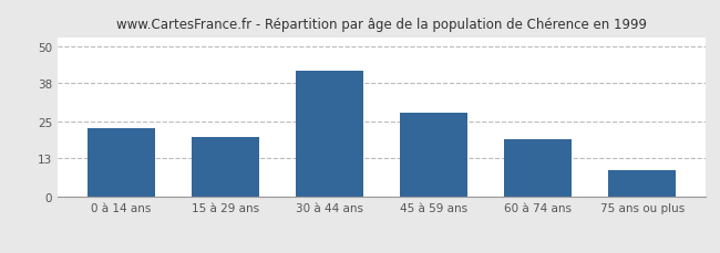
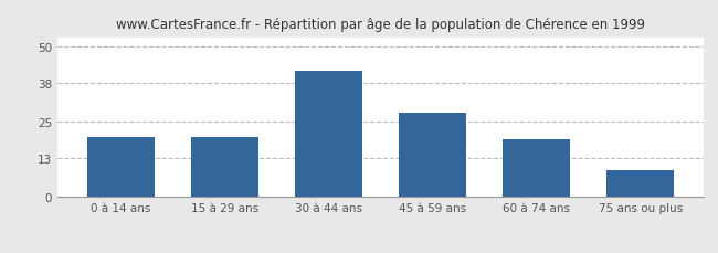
0 à 14 ans: 23 -> 20
